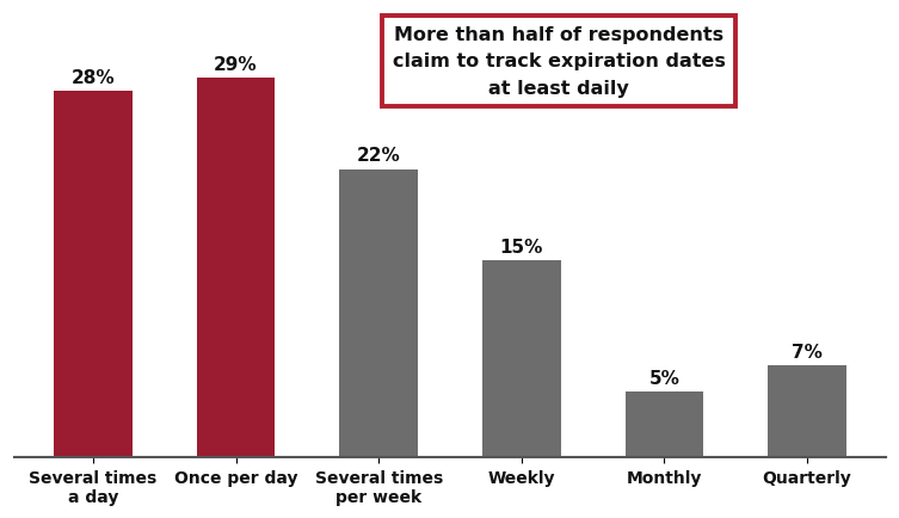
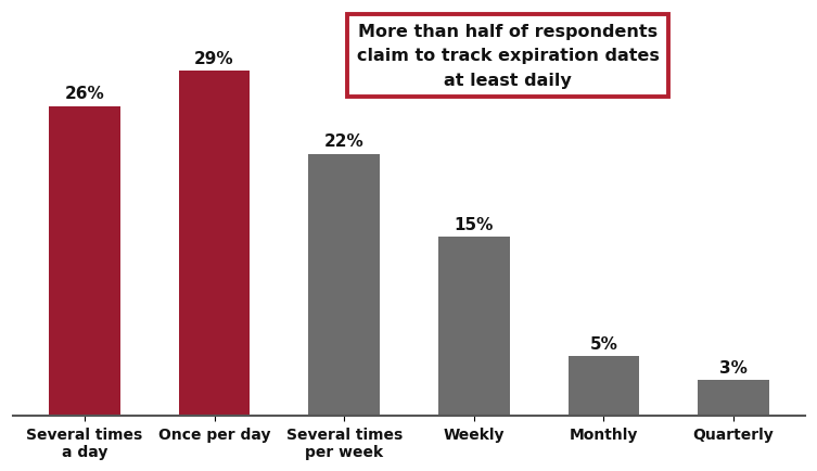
Several times a day: 28% -> 26%
Quarterly: 7% -> 3%
